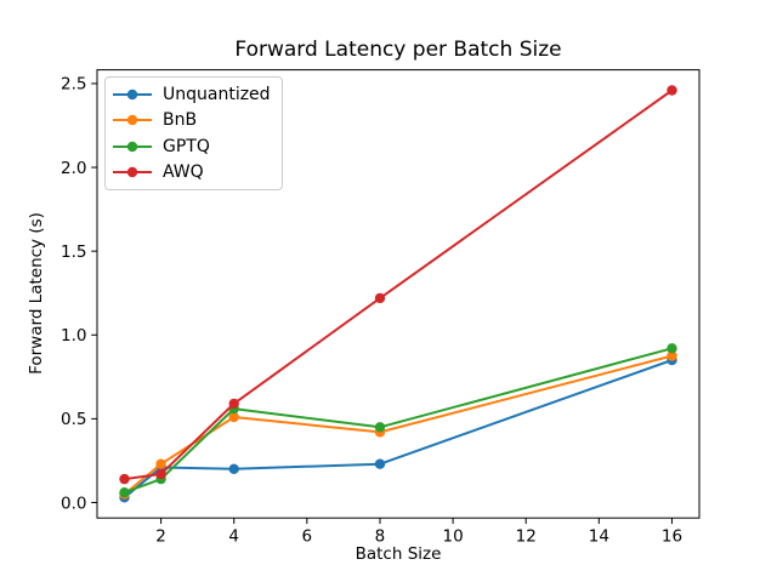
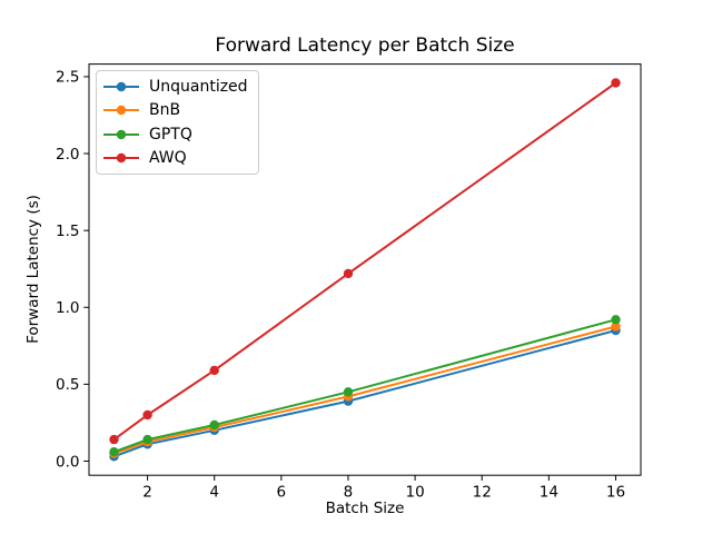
Unquantized/2: 0.21 -> 0.11
BnB/2: 0.23 -> 0.12
AWQ/2: 0.17 -> 0.30
BnB/4: 0.51 -> 0.22
GPTQ/4: 0.56 -> 0.23
Unquantized/8: 0.23 -> 0.39
